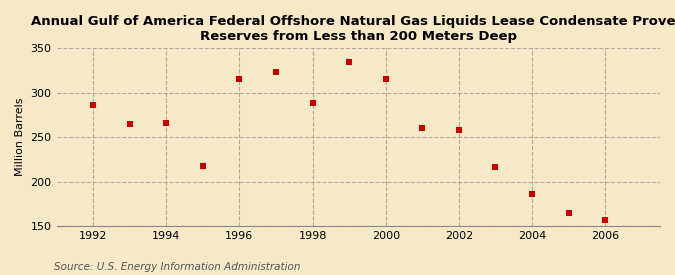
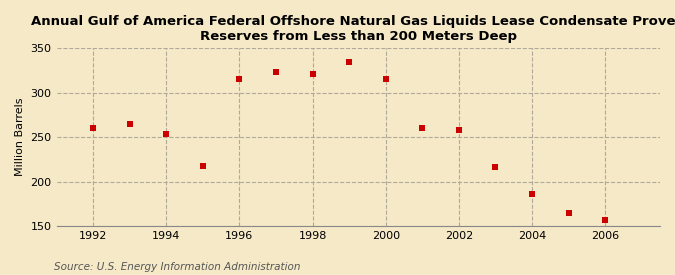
1992: 286 -> 260
1994: 266 -> 253
1998: 288 -> 321
